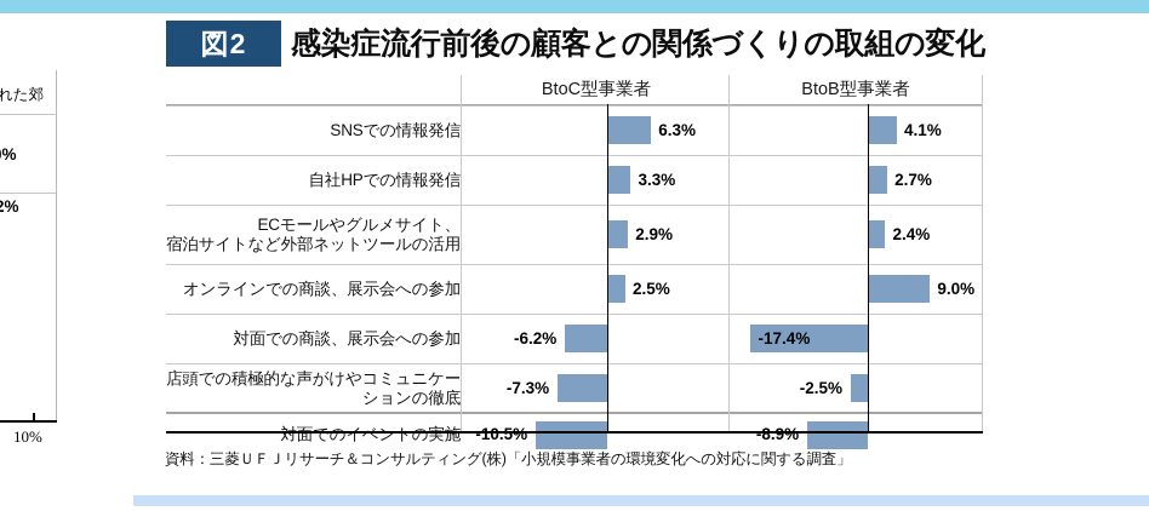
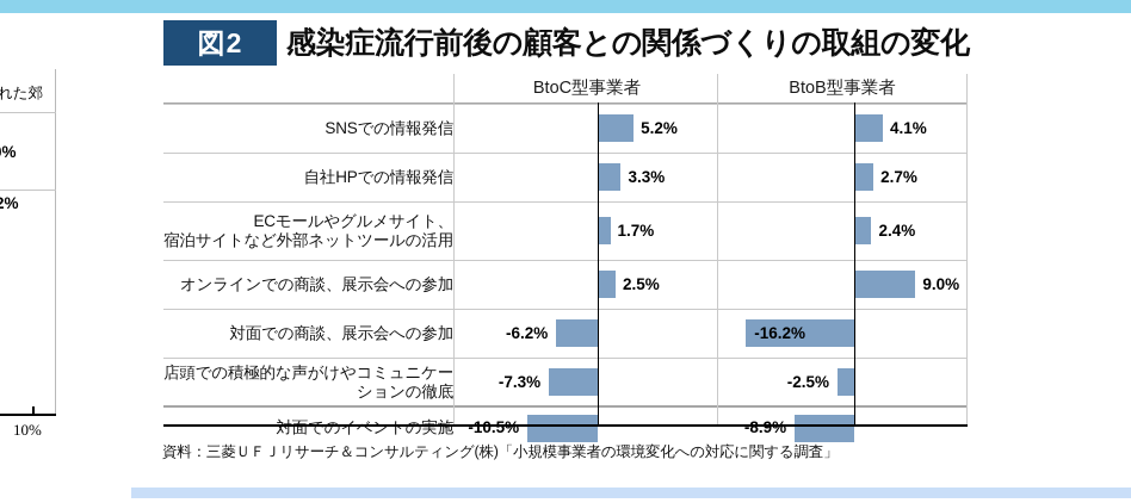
BtoC型事業者/SNSでの情報発信: 6.3% -> 5.2%
BtoC型事業者/ECモールやグルメサイト、宿泊サイトなど外部ネットツールの活用: 2.9% -> 1.7%
BtoB型事業者/対面での商談、展示会への参加: -17.4% -> -16.2%
